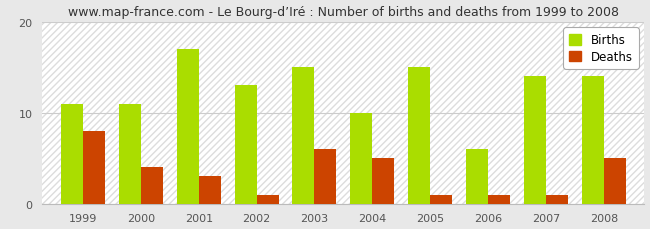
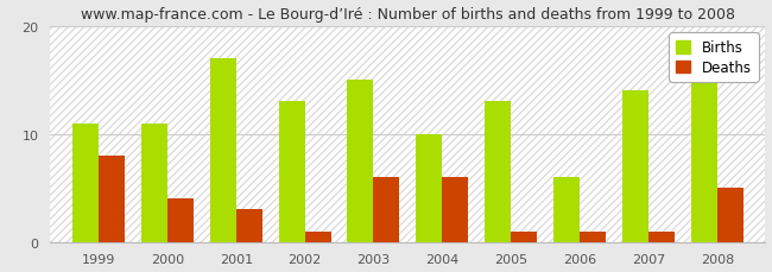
Deaths/2004: 5 -> 6
Births/2005: 15 -> 13
Births/2008: 14 -> 15
